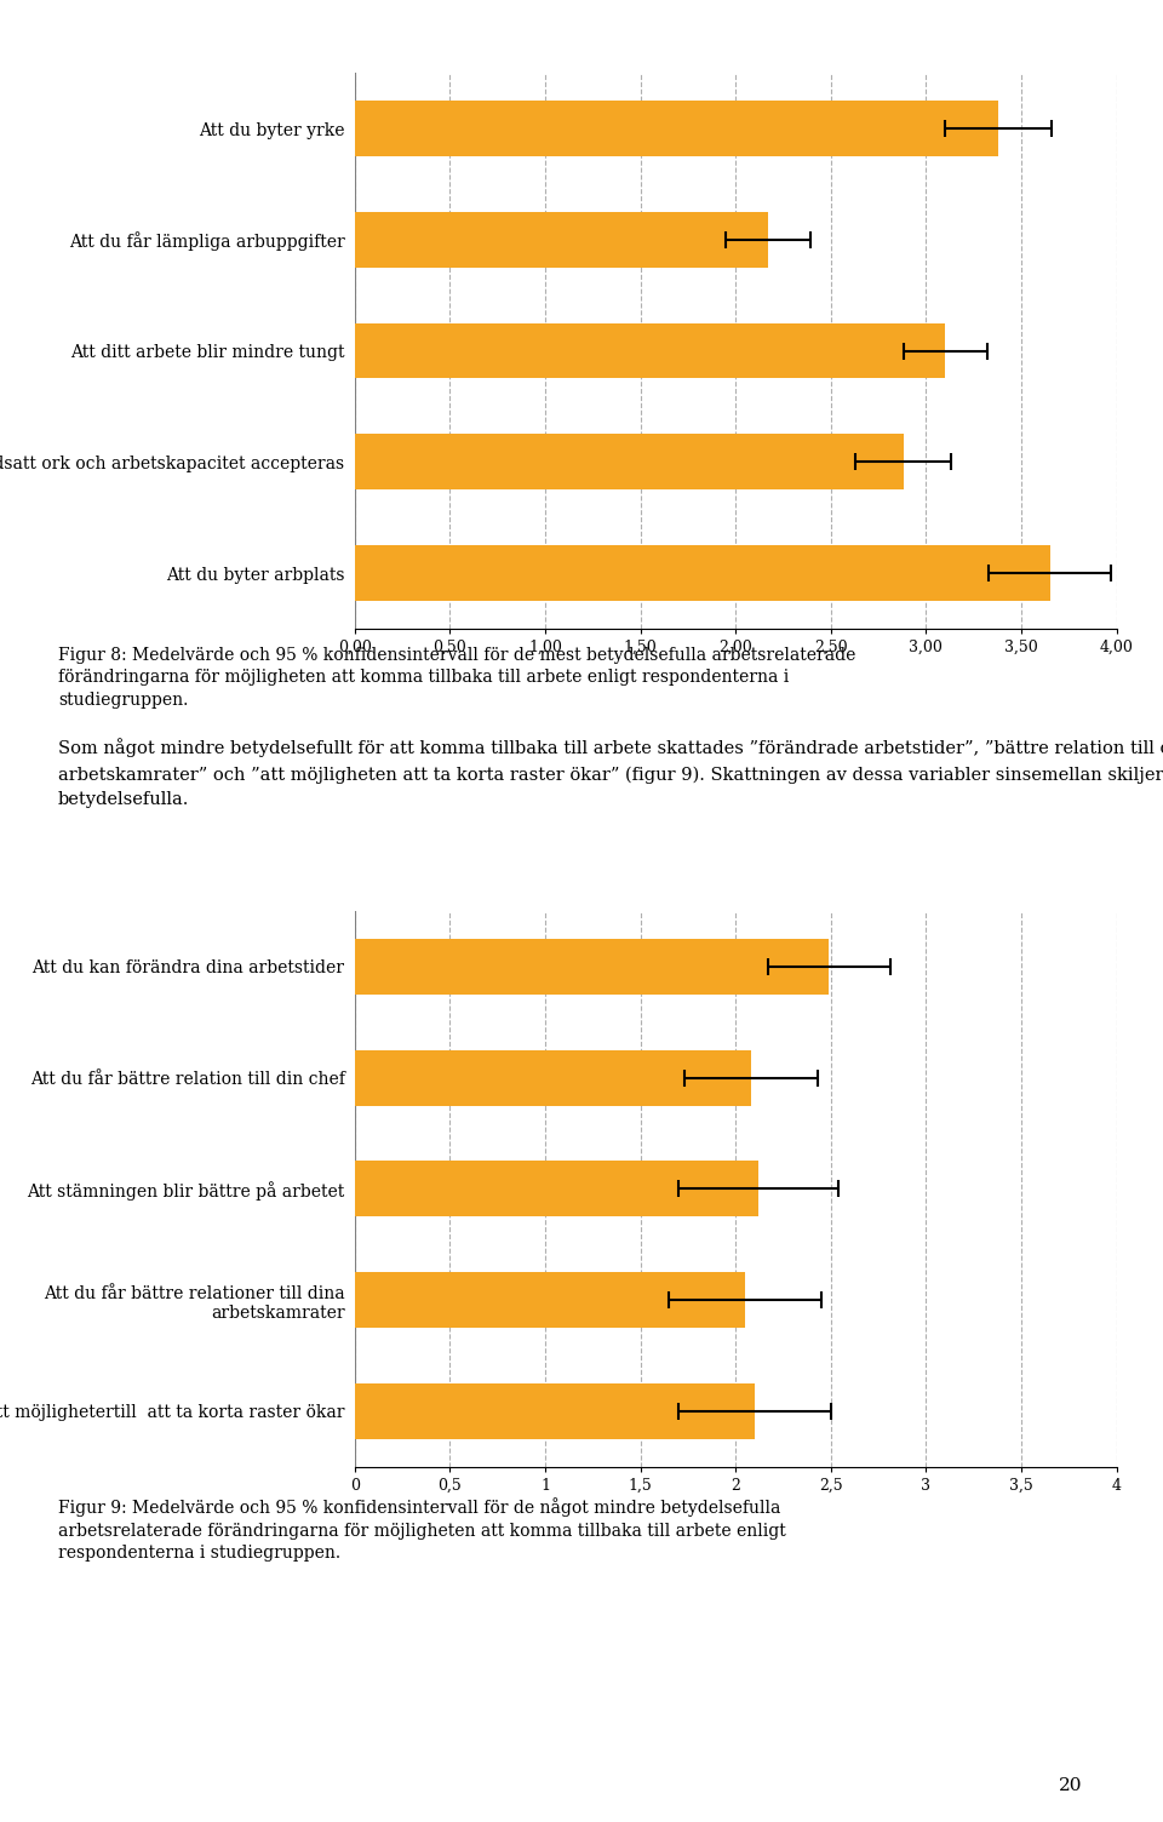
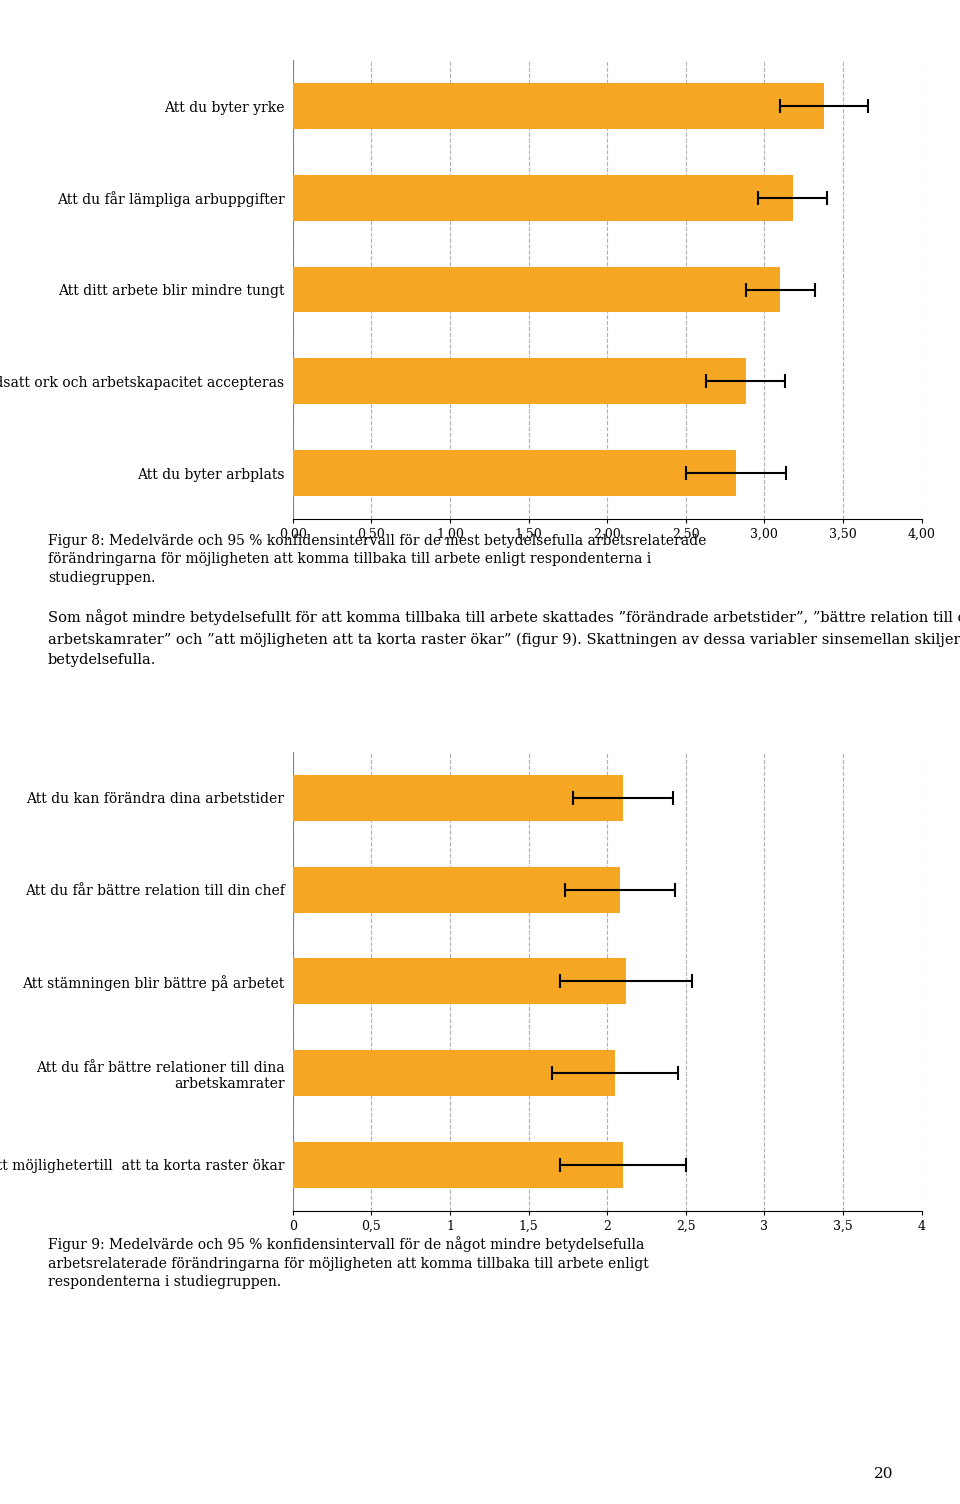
Att du får lämpliga arbuppgifter: 2,17 -> 3,18
Att du byter arbplats: 3,65 -> 2,82
Att du kan förändra dina arbetstider: 2,49 -> 2,10
